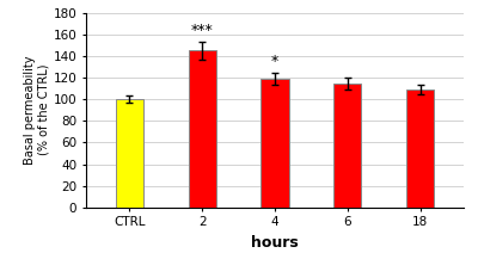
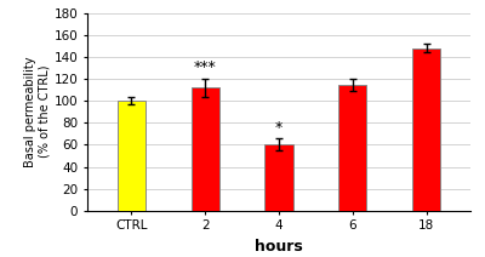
2: 145 -> 112
4: 119 -> 60
18: 109 -> 148
